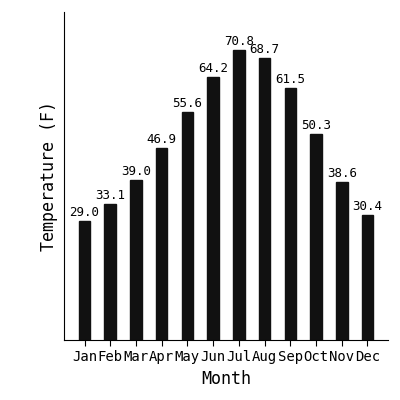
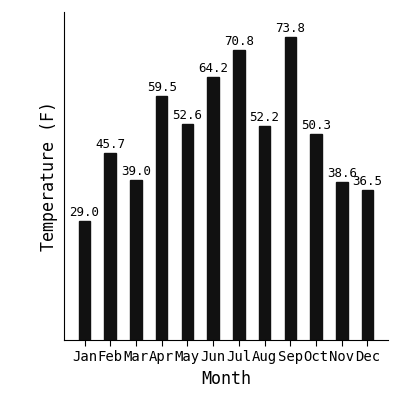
Feb: 33.1 -> 45.7
Apr: 46.9 -> 59.5
May: 55.6 -> 52.6
Aug: 68.7 -> 52.2
Sep: 61.5 -> 73.8
Dec: 30.4 -> 36.5
